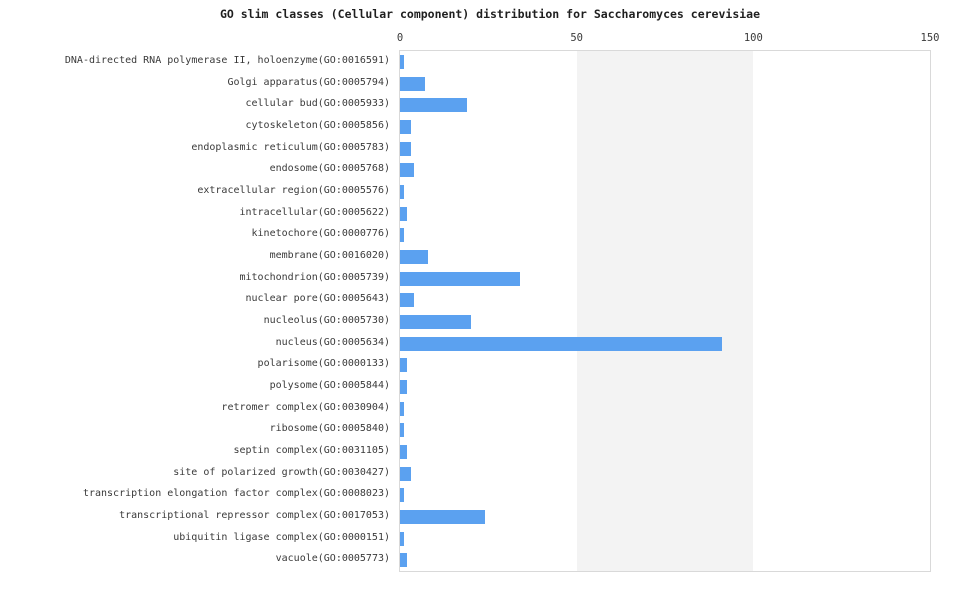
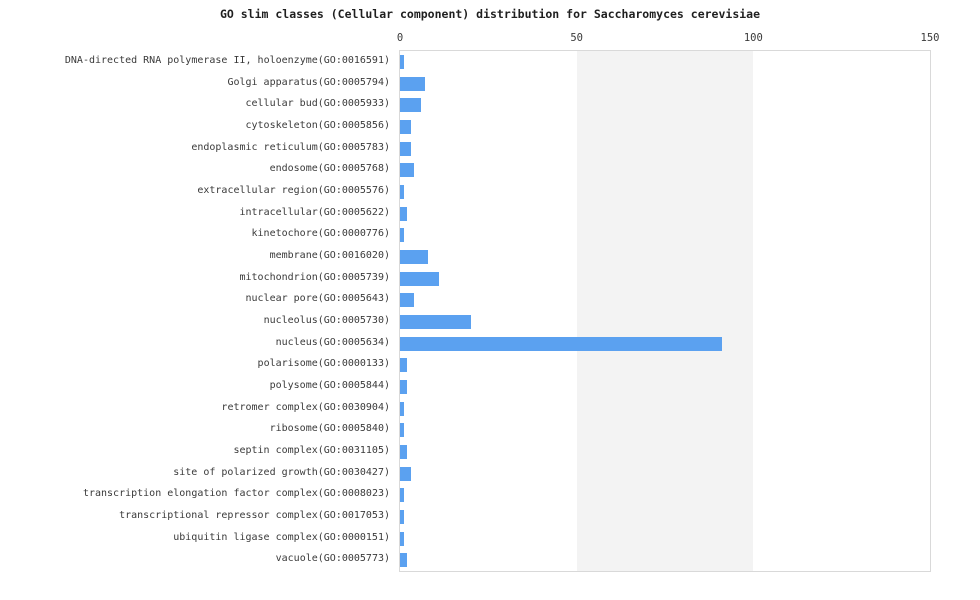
cellular bud(GO:0005933): 19 -> 6
mitochondrion(GO:0005739): 34 -> 11
transcriptional repressor complex(GO:0017053): 24 -> 1
